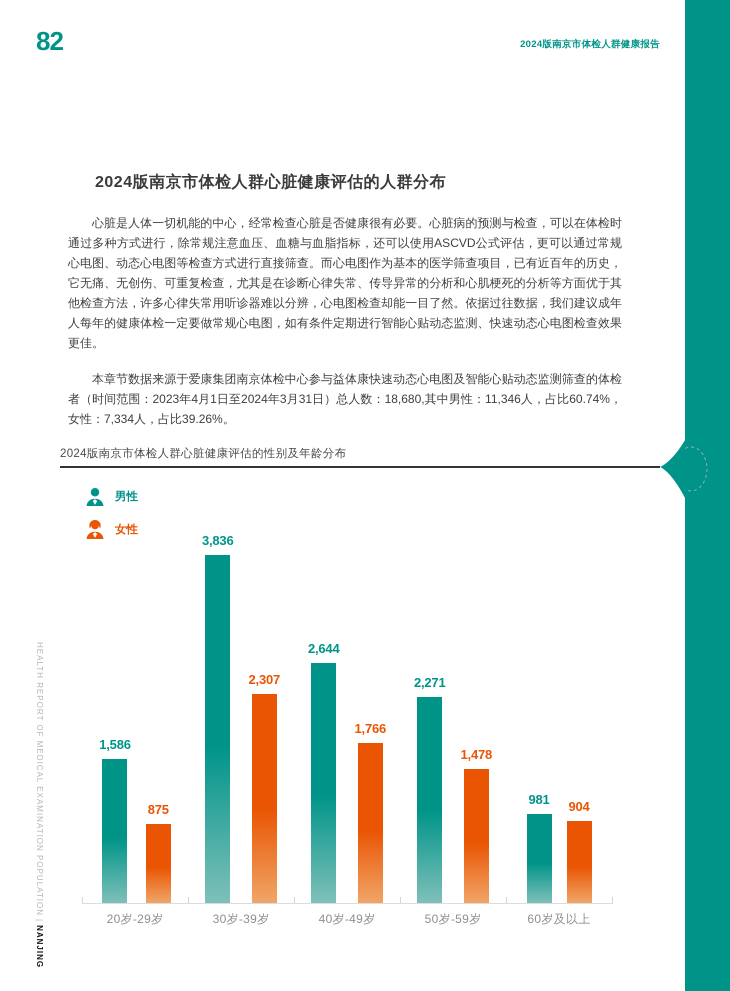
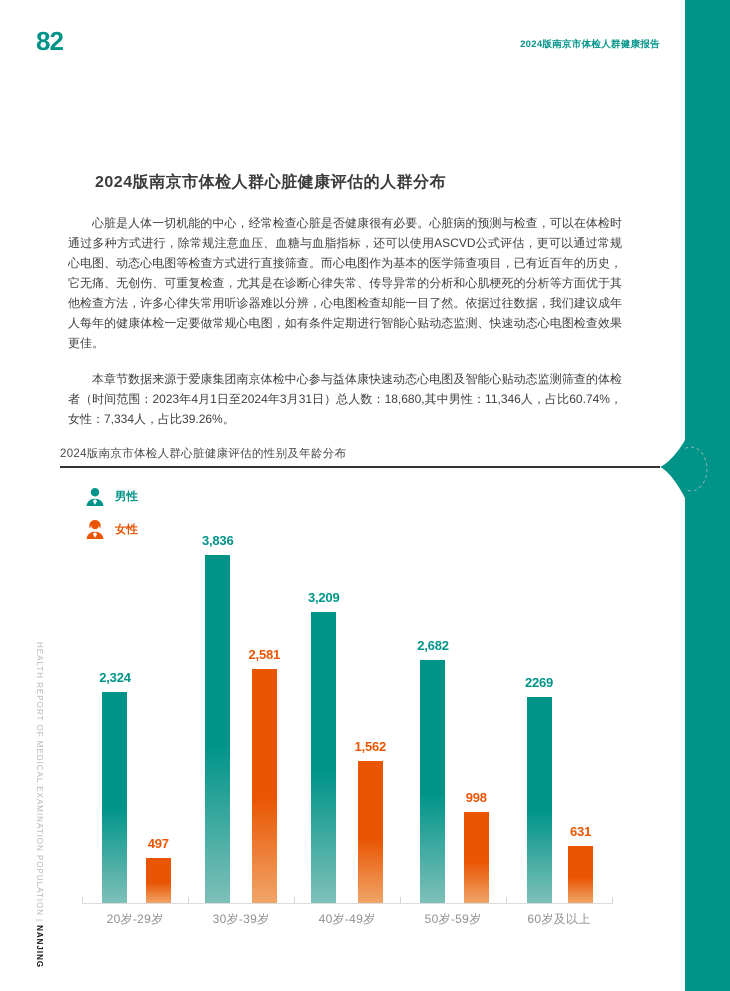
男性/20岁-29岁: 1,586 -> 2,324
女性/20岁-29岁: 875 -> 497
女性/30岁-39岁: 2,307 -> 2,581
男性/40岁-49岁: 2,644 -> 3,209
女性/40岁-49岁: 1,766 -> 1,562
男性/50岁-59岁: 2,271 -> 2,682
女性/50岁-59岁: 1,478 -> 998
男性/60岁及以上: 981 -> 2269
女性/60岁及以上: 904 -> 631
